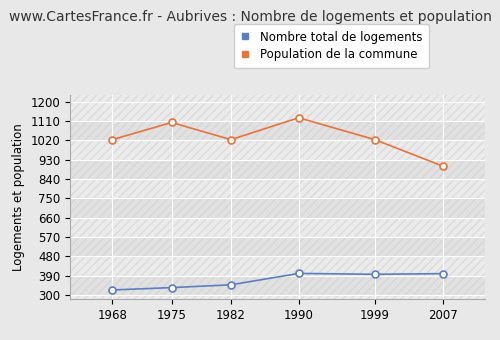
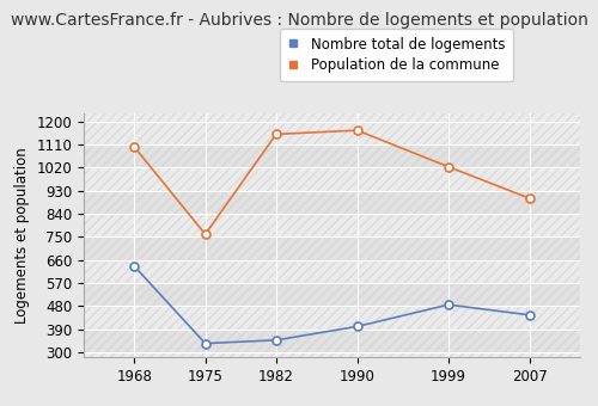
Nombre total de logements/1968: 323 -> 635
Population de la commune/1968: 1023 -> 1100
Population de la commune/1975: 1103 -> 760
Population de la commune/1982: 1023 -> 1150
Population de la commune/1990: 1125 -> 1165
Nombre total de logements/1999: 396 -> 485
Nombre total de logements/2007: 399 -> 445
